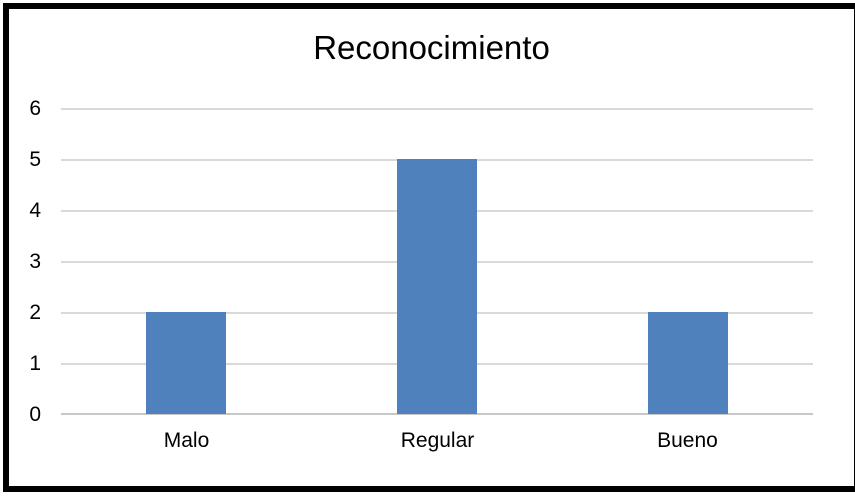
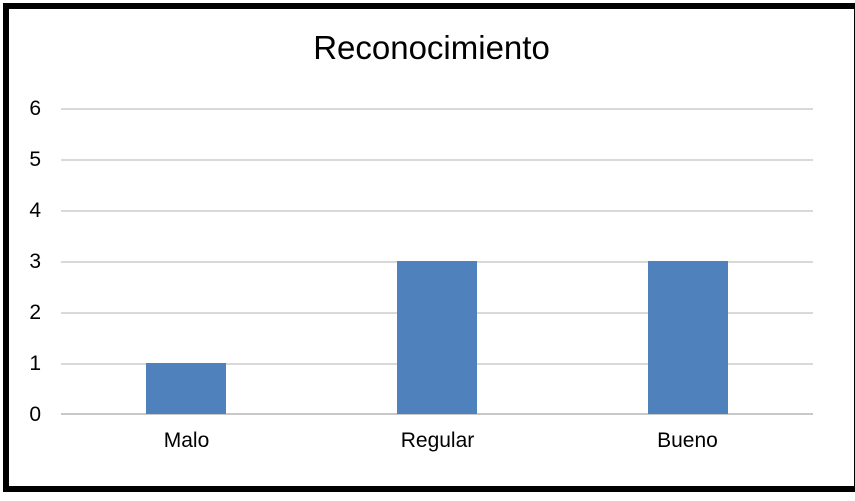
Malo: 2 -> 1
Regular: 5 -> 3
Bueno: 2 -> 3
